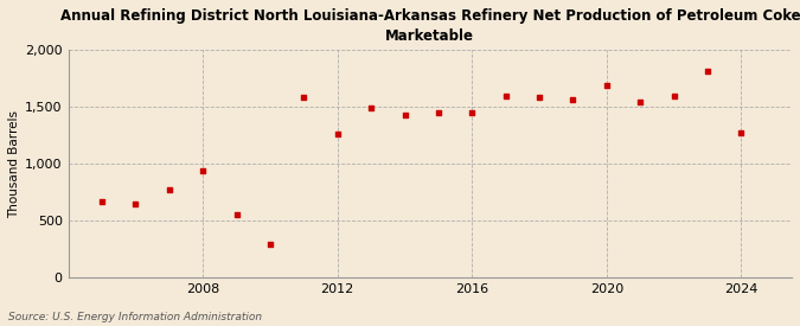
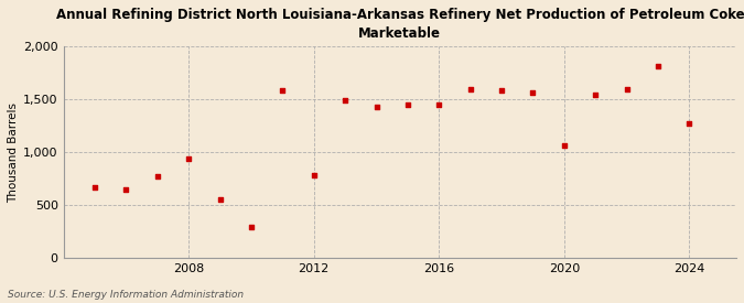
2012: 1,260 -> 780
2020: 1,680 -> 1,060
